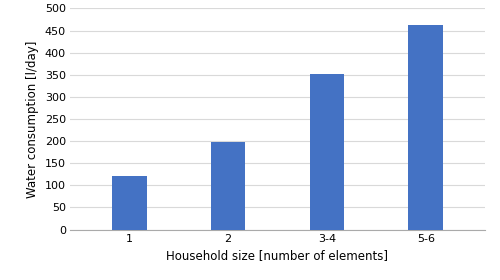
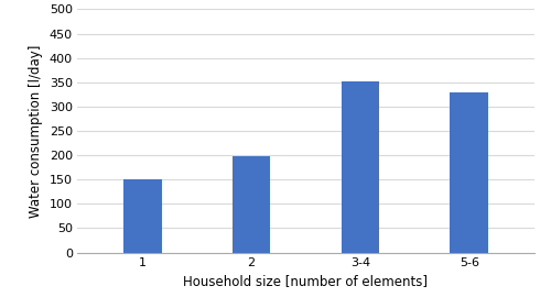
1: 122 -> 150
5-6: 463 -> 330
